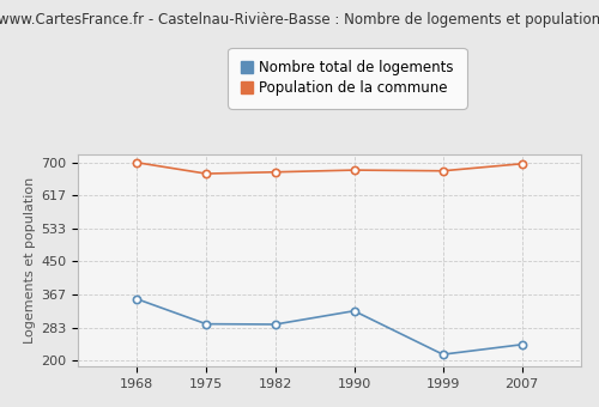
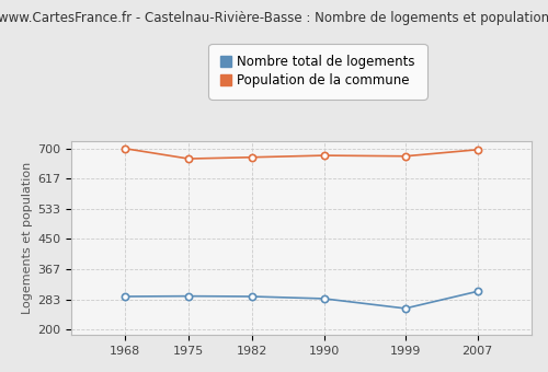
Nombre total de logements/1968: 355 -> 291
Nombre total de logements/1990: 325 -> 285
Nombre total de logements/1999: 215 -> 258
Nombre total de logements/2007: 240 -> 305
